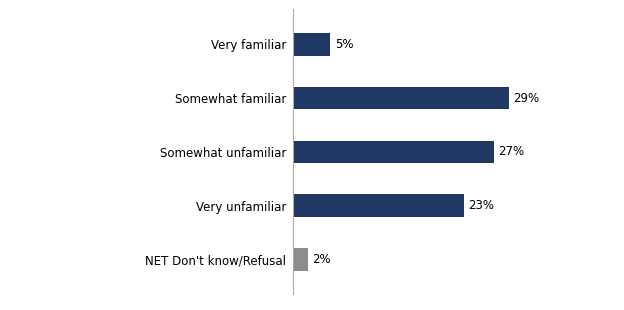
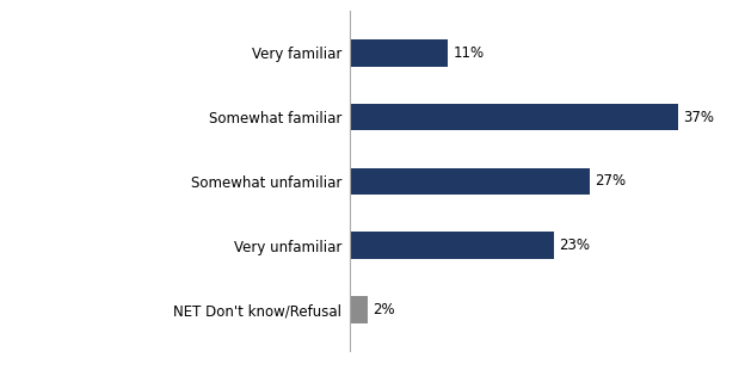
Very familiar: 5% -> 11%
Somewhat familiar: 29% -> 37%
